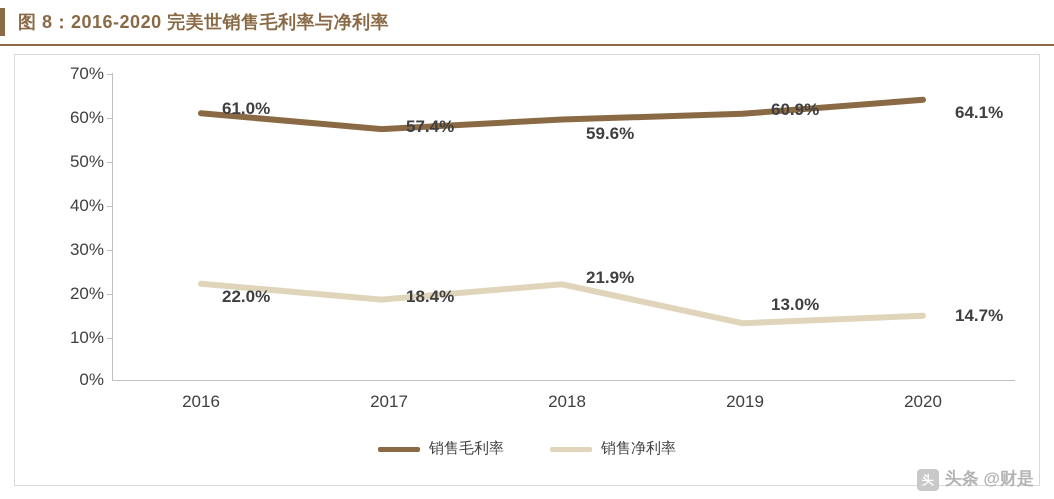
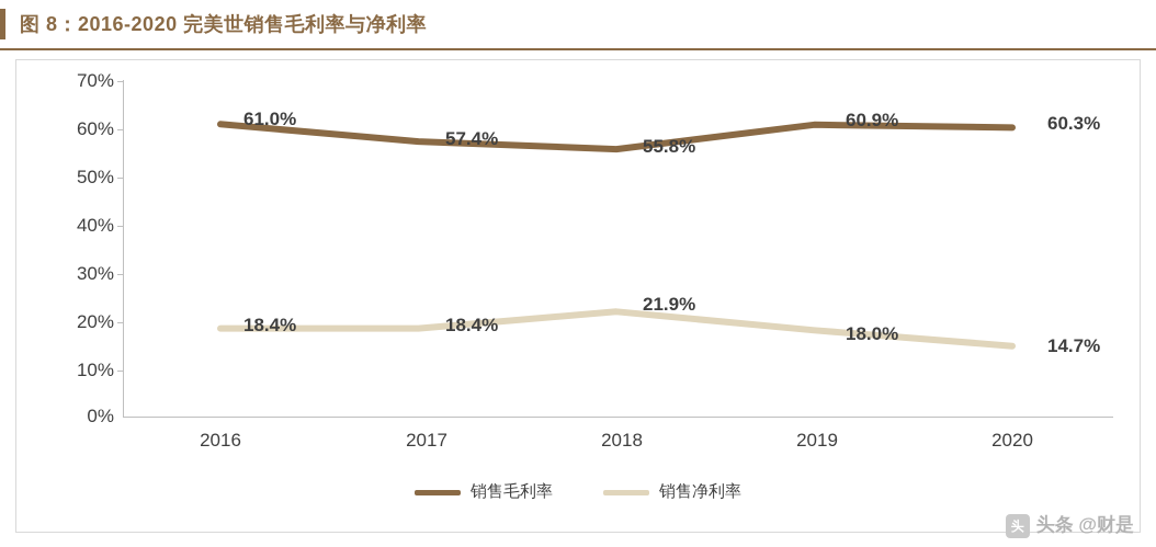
销售净利率/2016: 22.0% -> 18.4%
销售毛利率/2018: 59.6% -> 55.8%
销售净利率/2019: 13.0% -> 18.0%
销售毛利率/2020: 64.1% -> 60.3%
